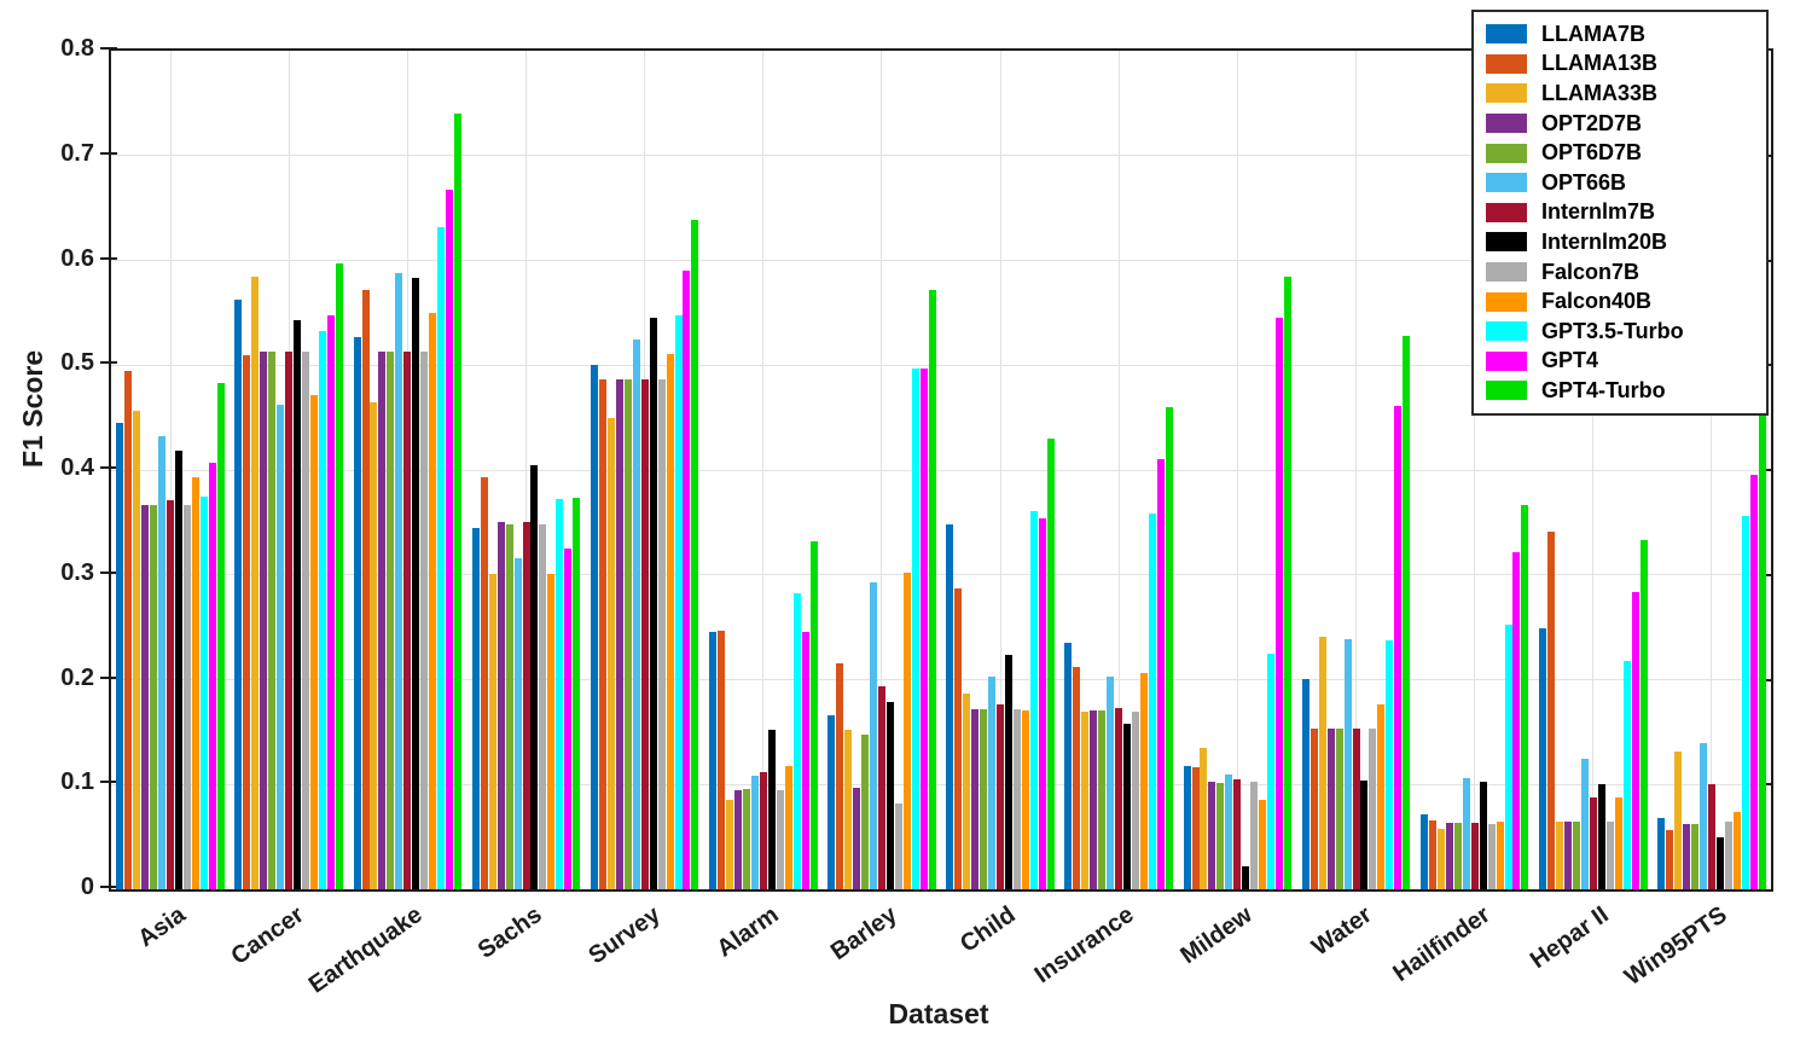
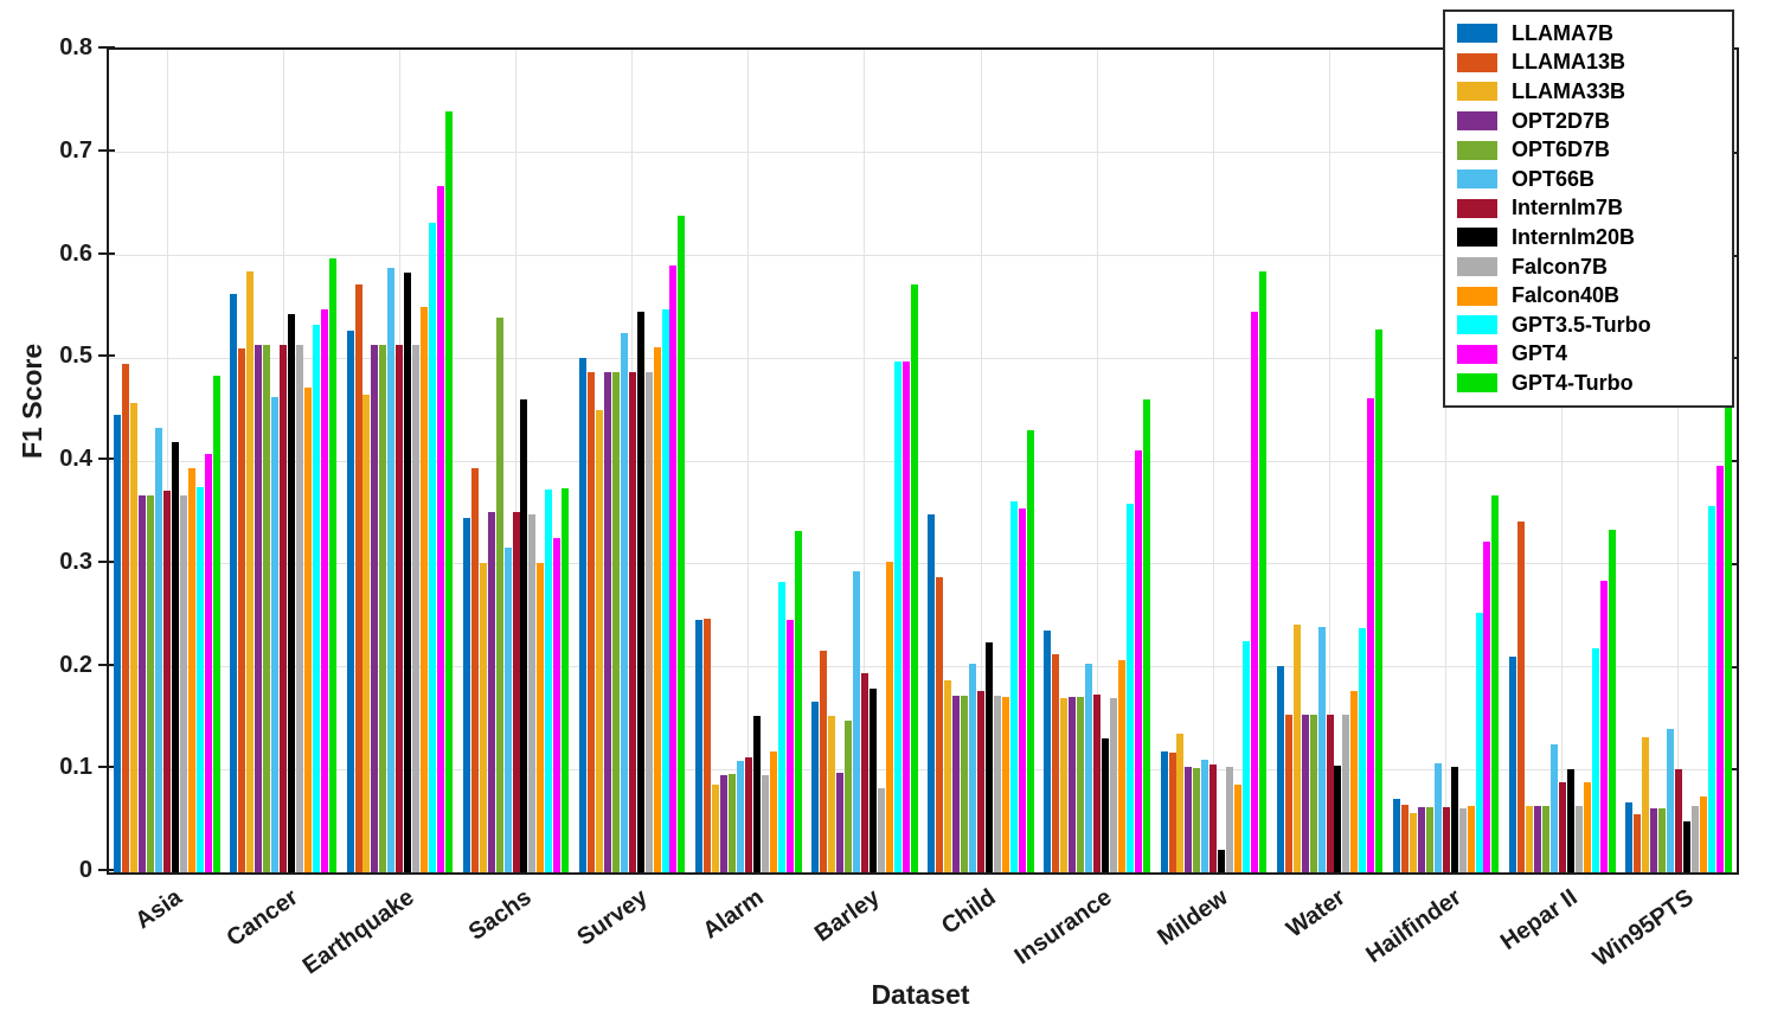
OPT6D7B/Sachs: 0.35 -> 0.54
Internlm20B/Sachs: 0.41 -> 0.46
Internlm20B/Insurance: 0.16 -> 0.13
LLAMA7B/Hepar II: 0.25 -> 0.21
